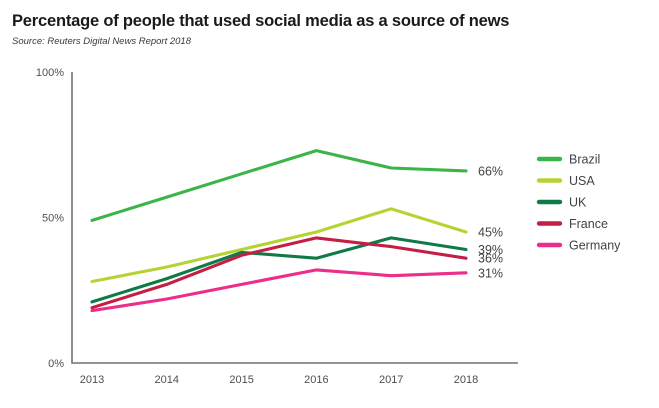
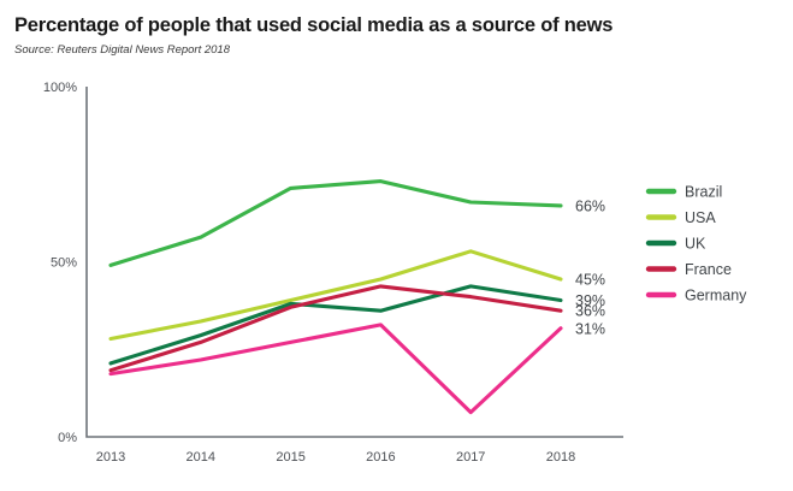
Brazil/2015: 65% -> 71%
Germany/2017: 30% -> 7%
